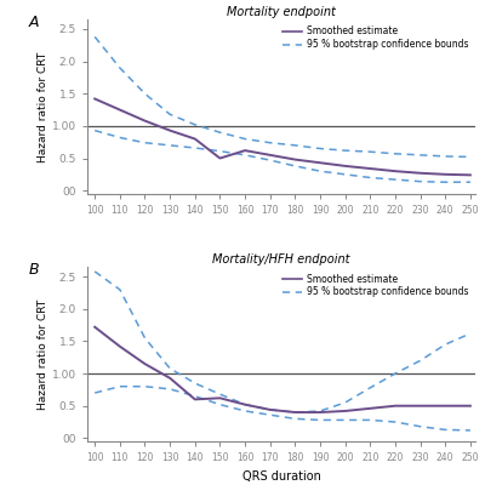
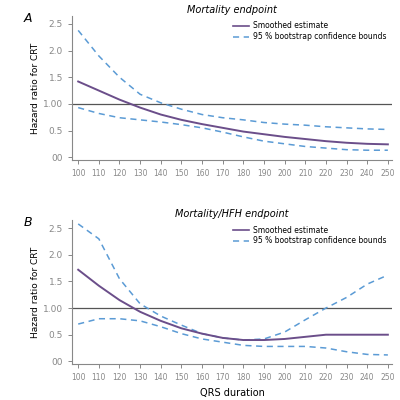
Mortality endpoint/Smoothed estimate/150: 0.50 -> 0.70
Mortality/HFH endpoint/Smoothed estimate/140: 0.60 -> 0.76
